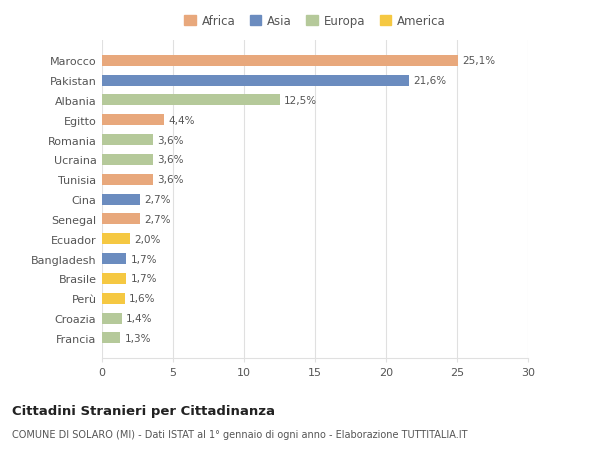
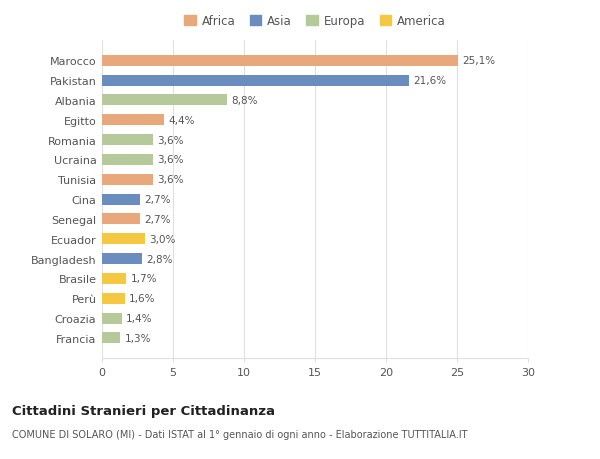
Albania: 12,5% -> 8,8%
Ecuador: 2,0% -> 3,0%
Bangladesh: 1,7% -> 2,8%
